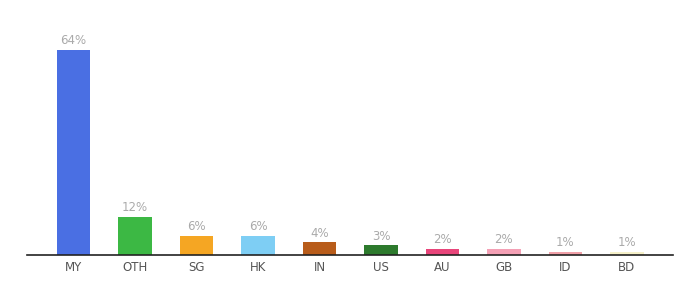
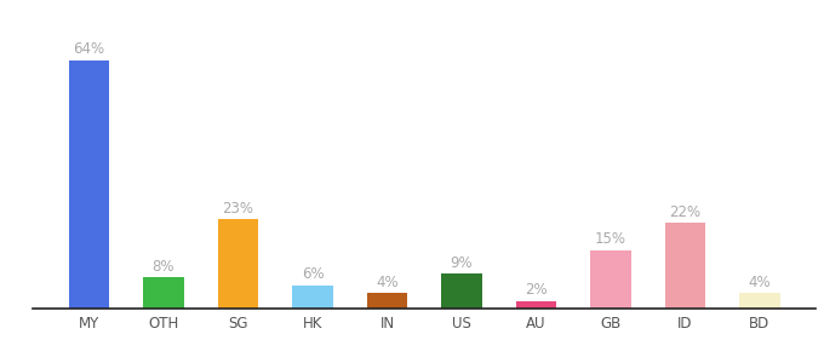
OTH: 12% -> 8%
SG: 6% -> 23%
US: 3% -> 9%
GB: 2% -> 15%
ID: 1% -> 22%
BD: 1% -> 4%
